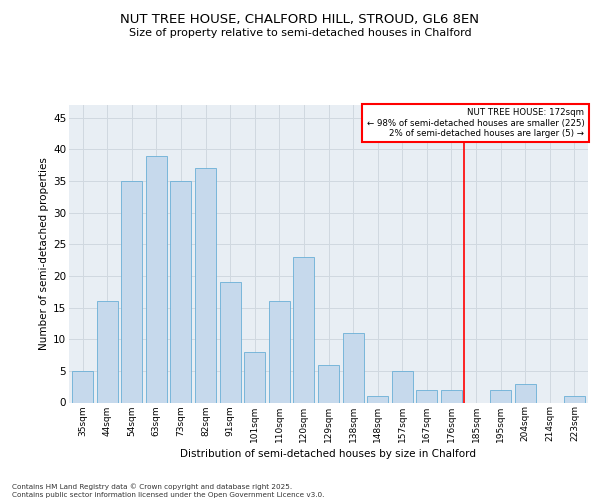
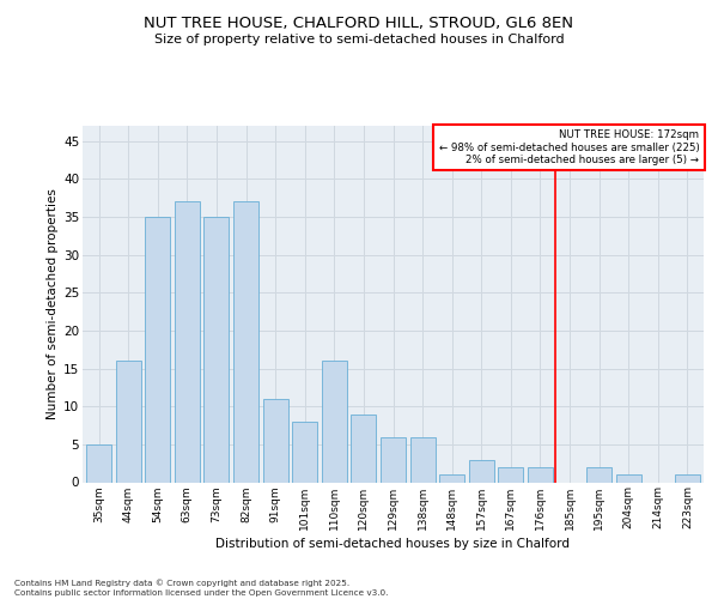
63sqm: 39 -> 37
91sqm: 19 -> 11
120sqm: 23 -> 9
138sqm: 11 -> 6
157sqm: 5 -> 3
204sqm: 3 -> 1
